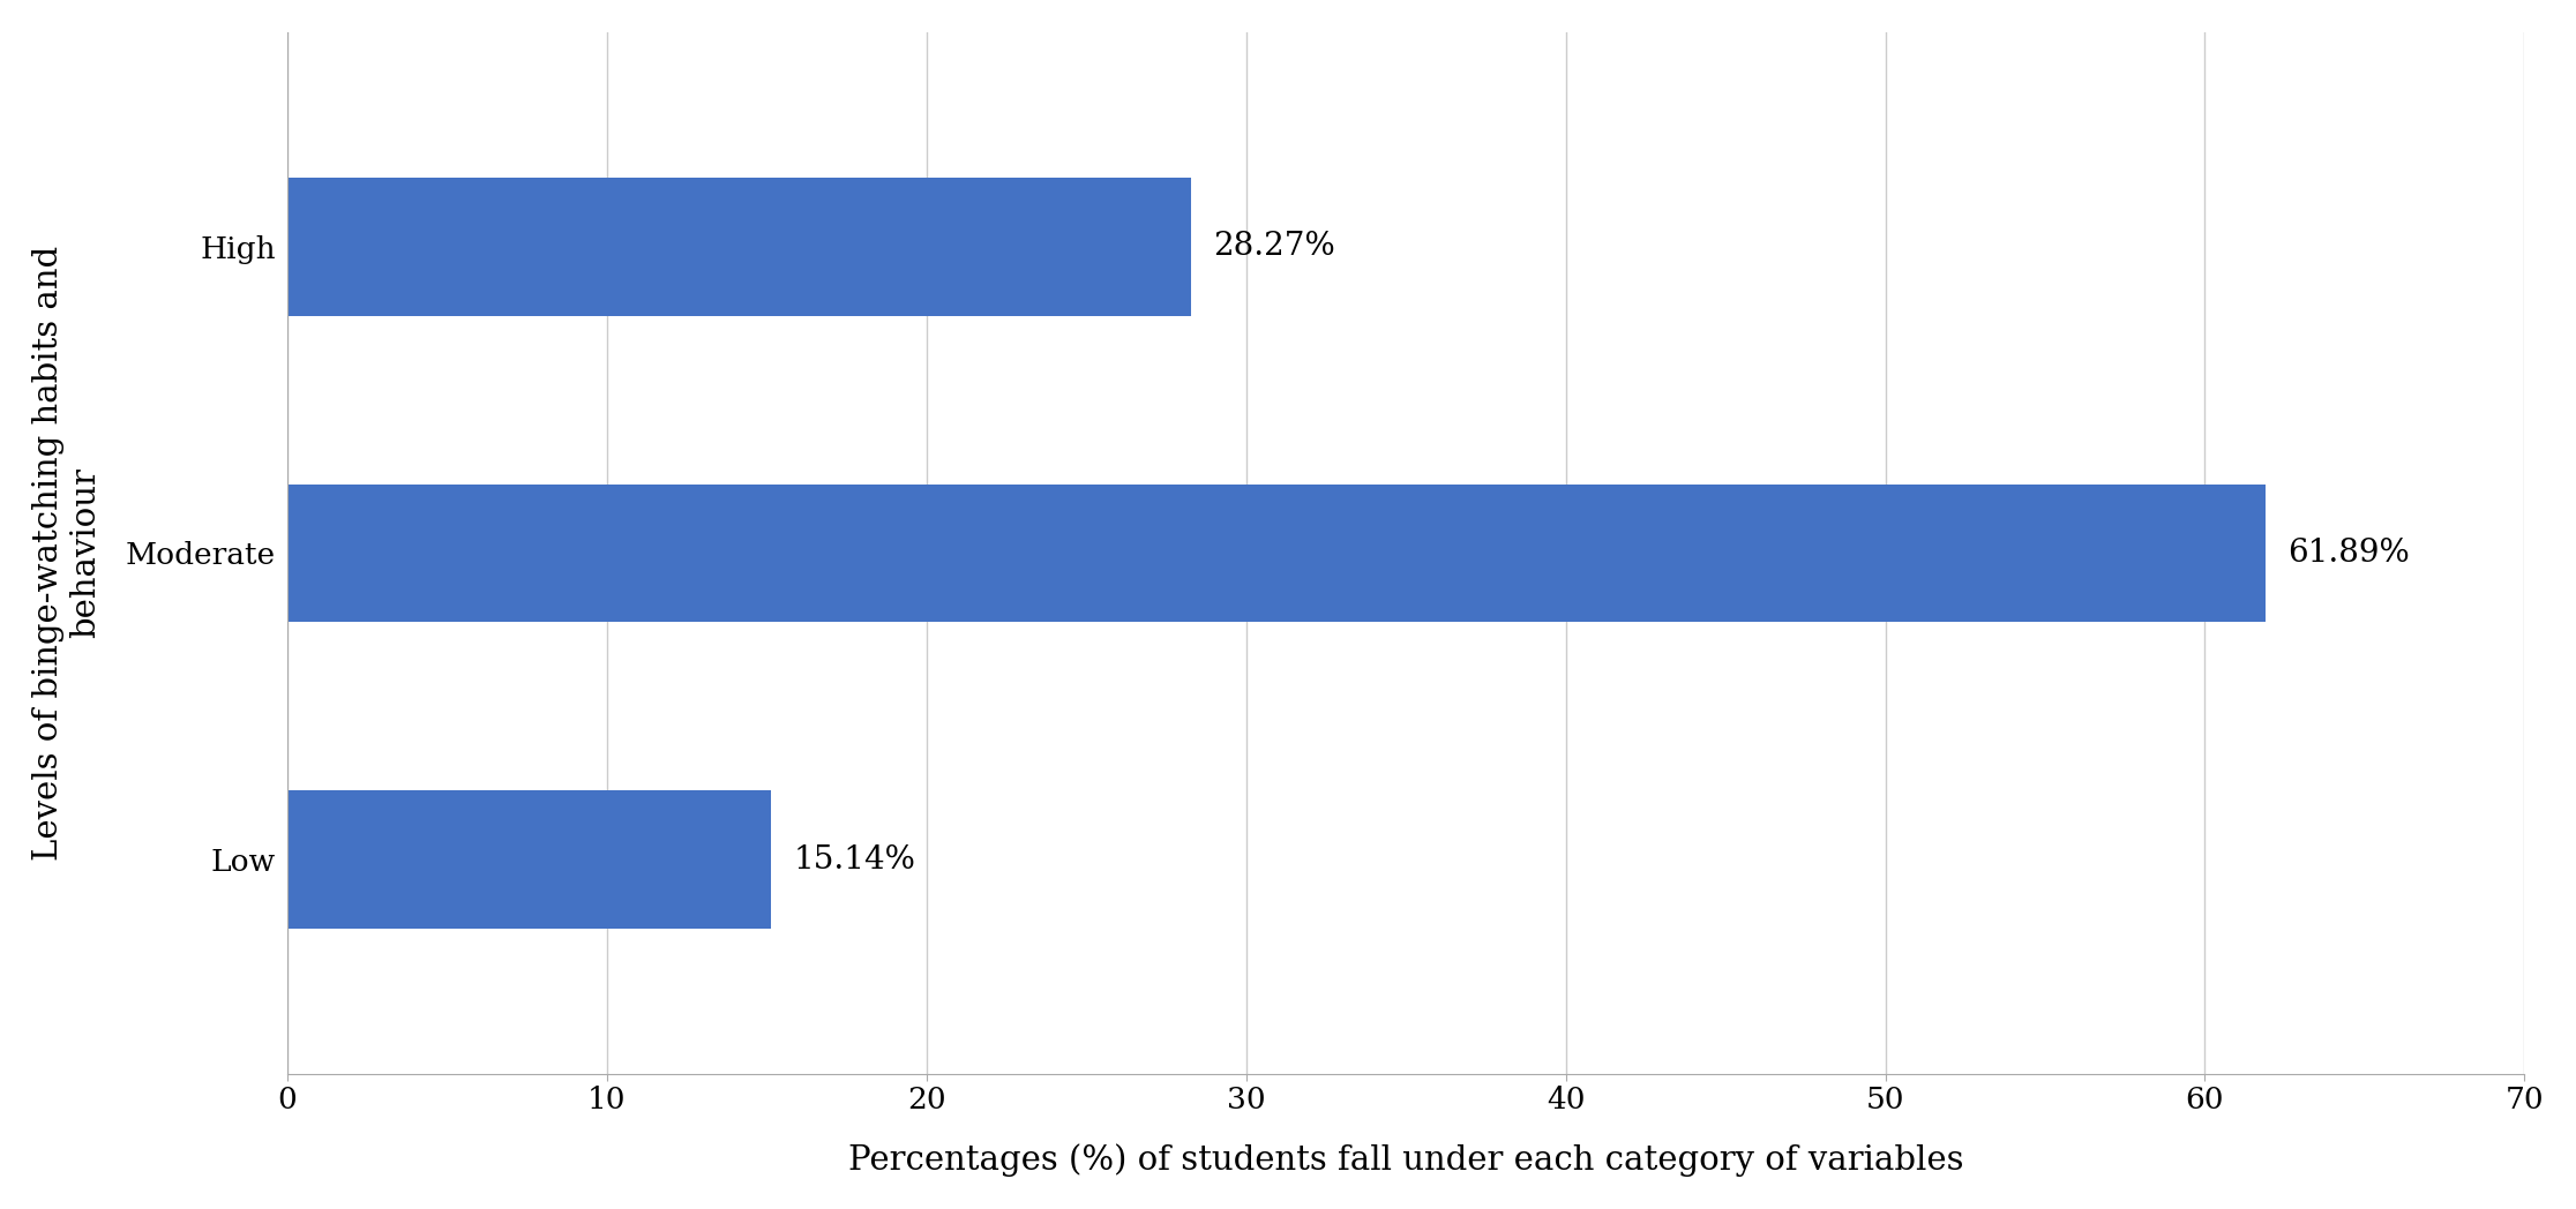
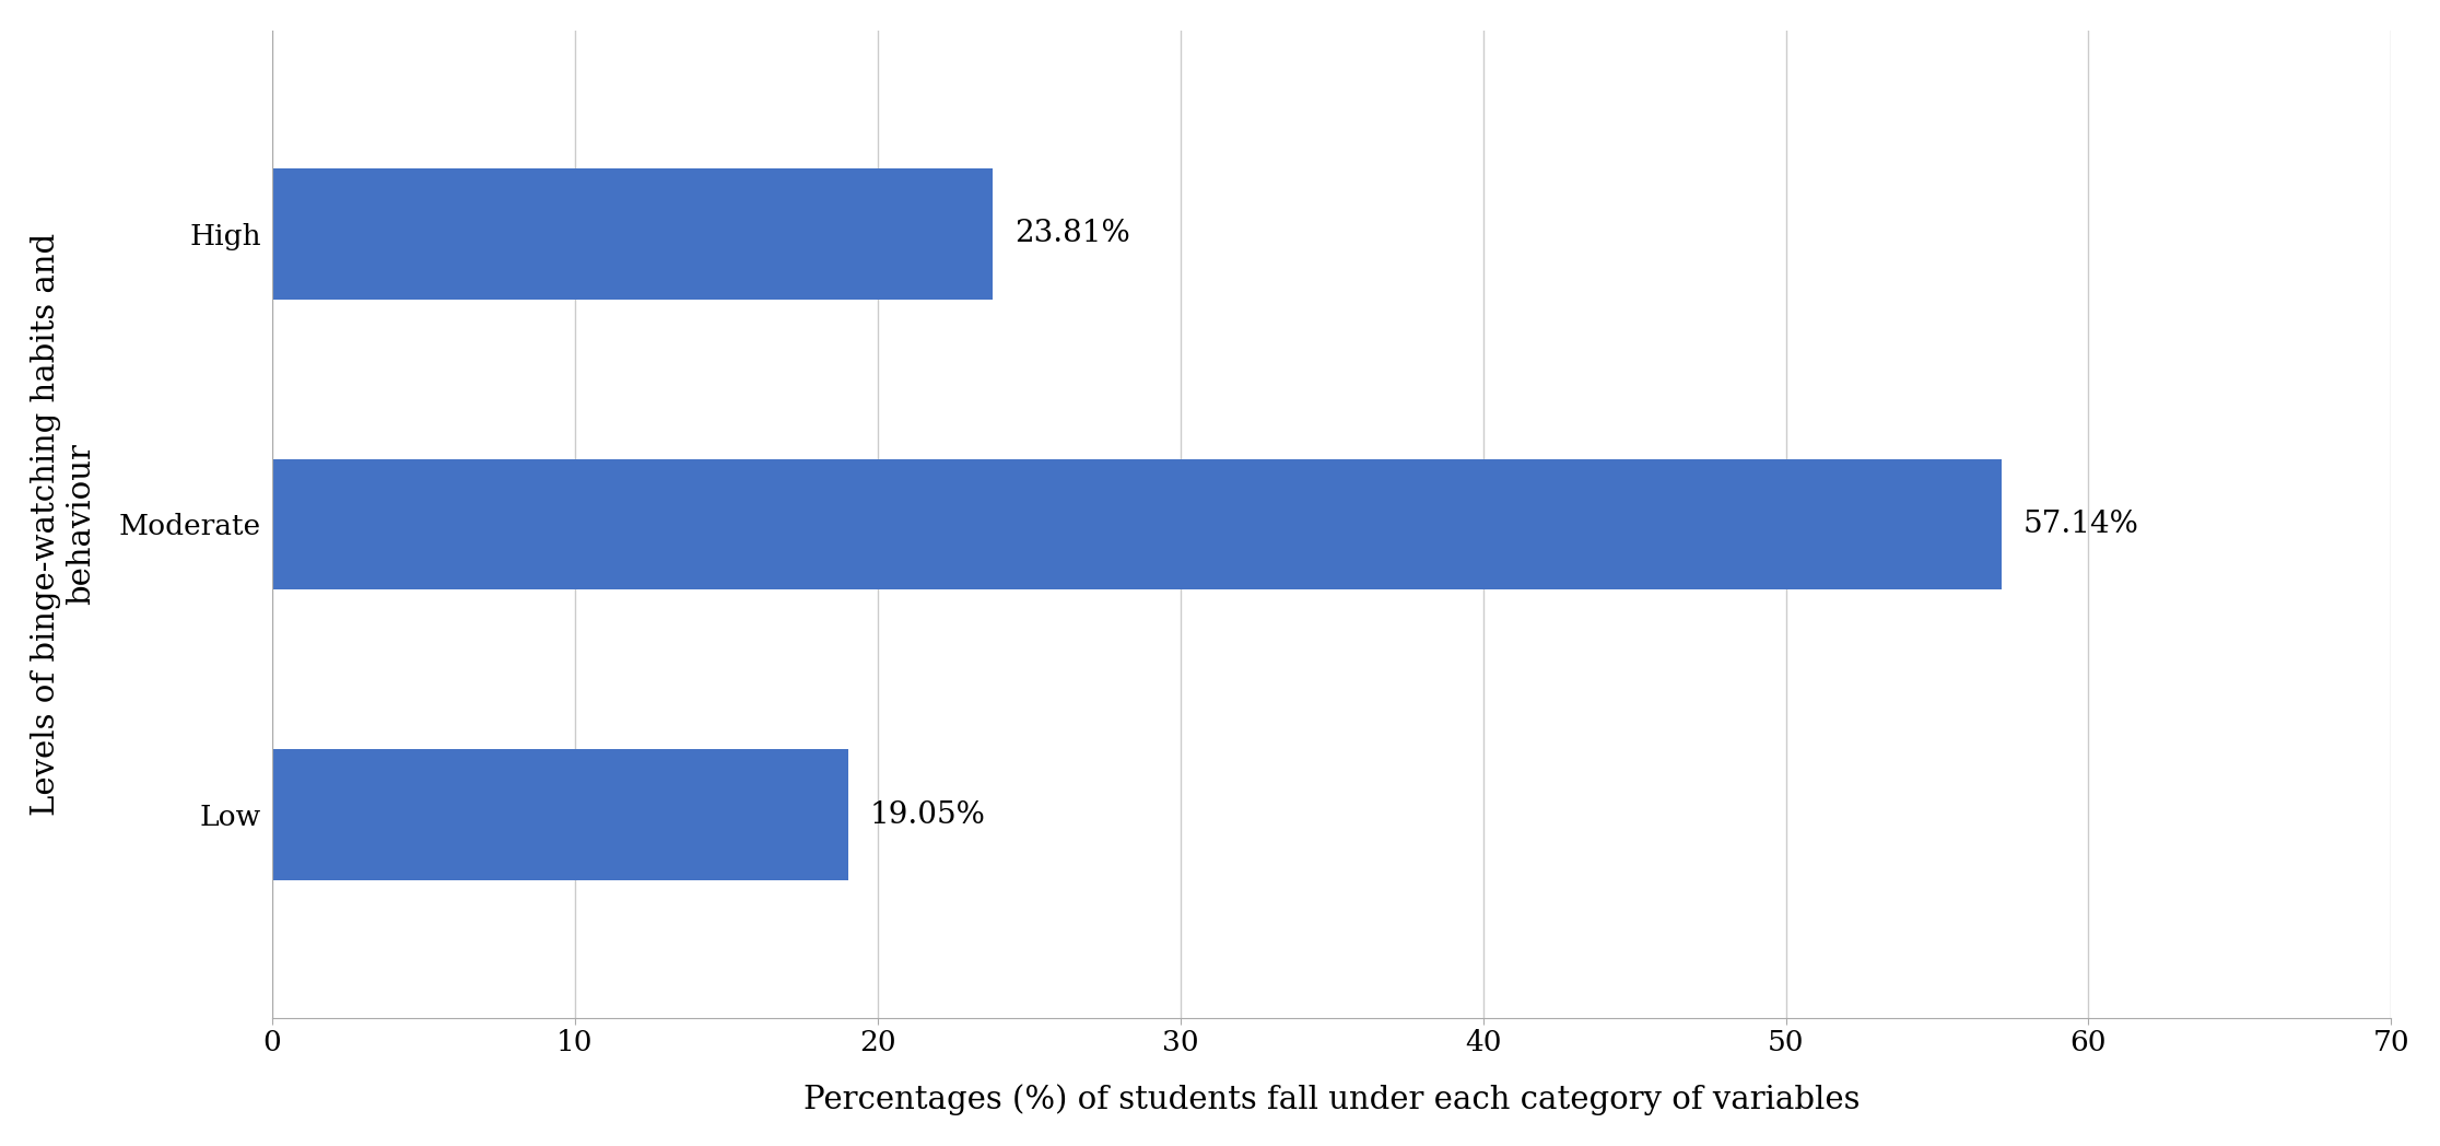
High: 28.27% -> 23.81%
Moderate: 61.89% -> 57.14%
Low: 15.14% -> 19.05%
